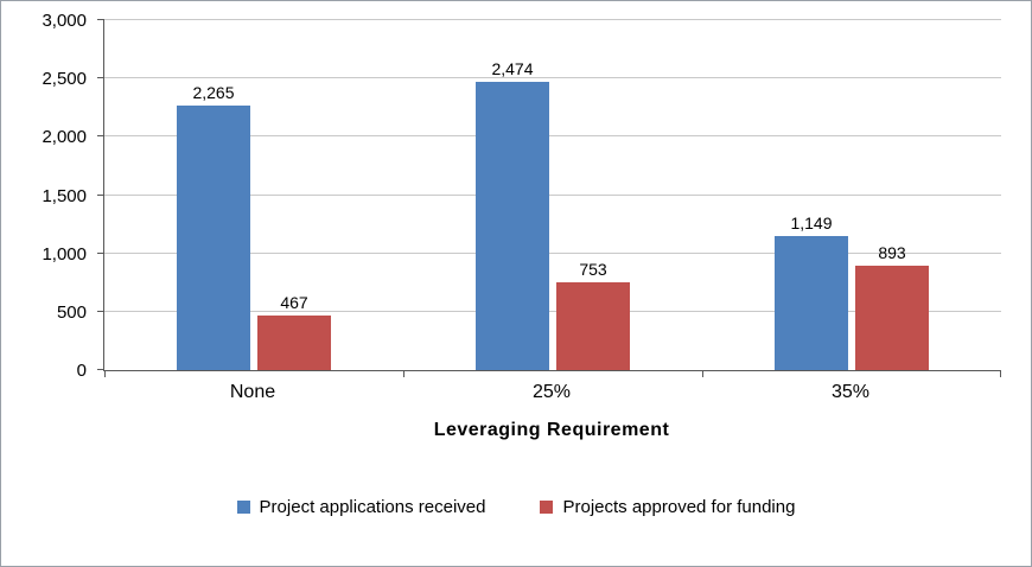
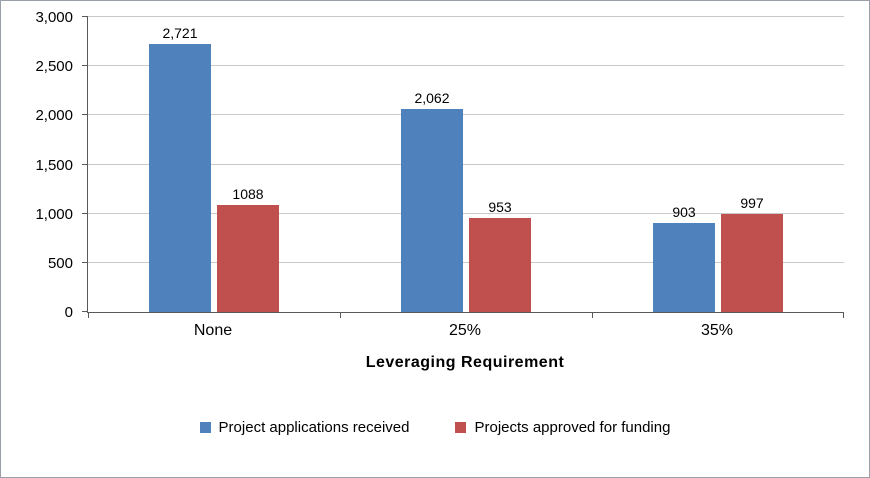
Project applications received/None: 2,265 -> 2,721
Projects approved for funding/None: 467 -> 1088
Project applications received/25%: 2,474 -> 2,062
Projects approved for funding/25%: 753 -> 953
Project applications received/35%: 1,149 -> 903
Projects approved for funding/35%: 893 -> 997
